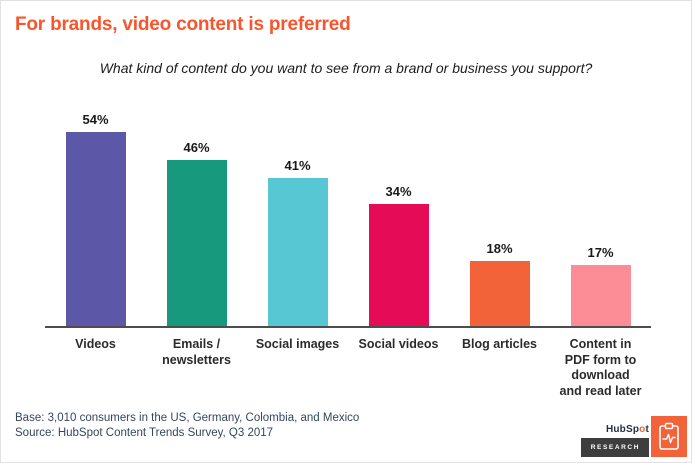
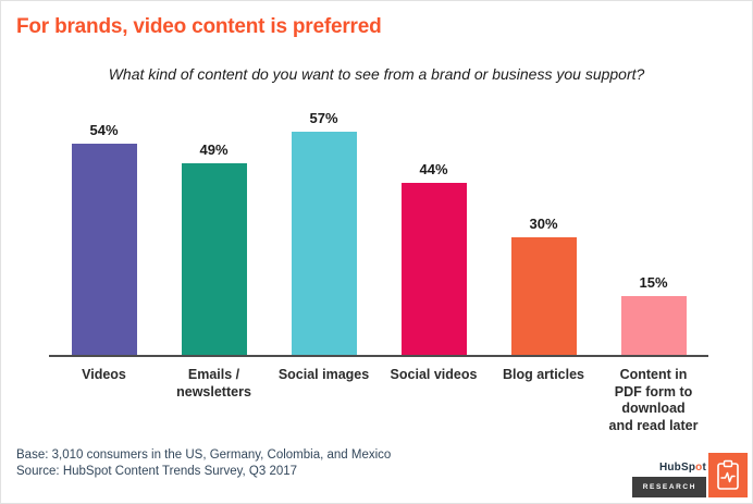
Emails / newsletters: 46% -> 49%
Social images: 41% -> 57%
Social videos: 34% -> 44%
Blog articles: 18% -> 30%
Content in PDF form to download and read later: 17% -> 15%
